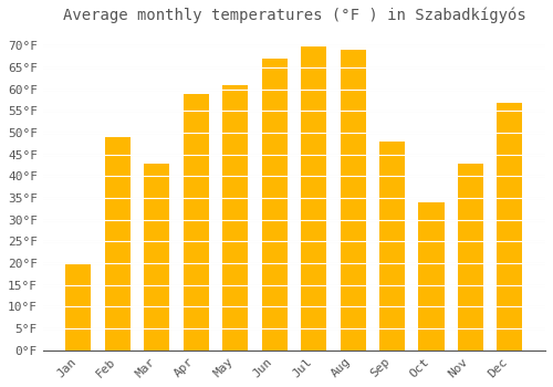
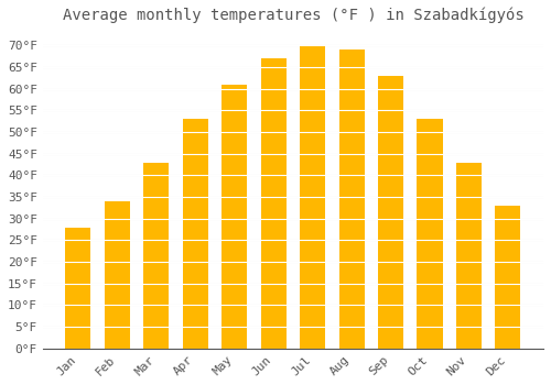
Jan: 20°F -> 28°F
Feb: 49°F -> 34°F
Apr: 59°F -> 53°F
Sep: 48°F -> 63°F
Oct: 34°F -> 53°F
Dec: 57°F -> 33°F
